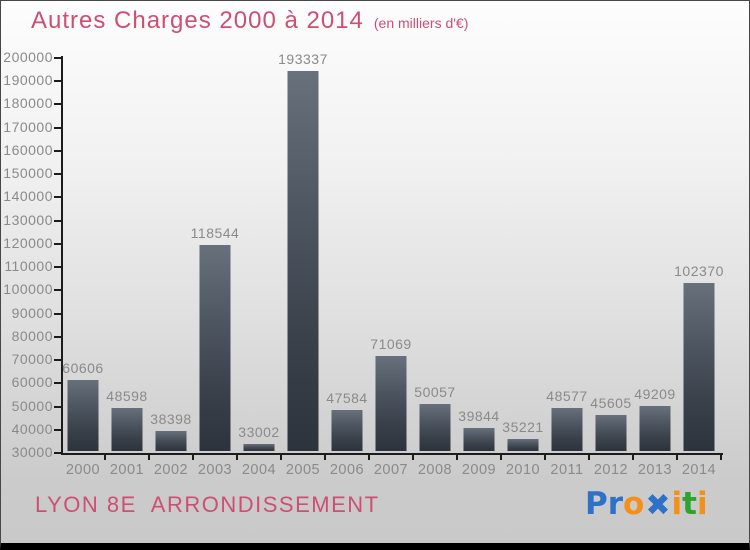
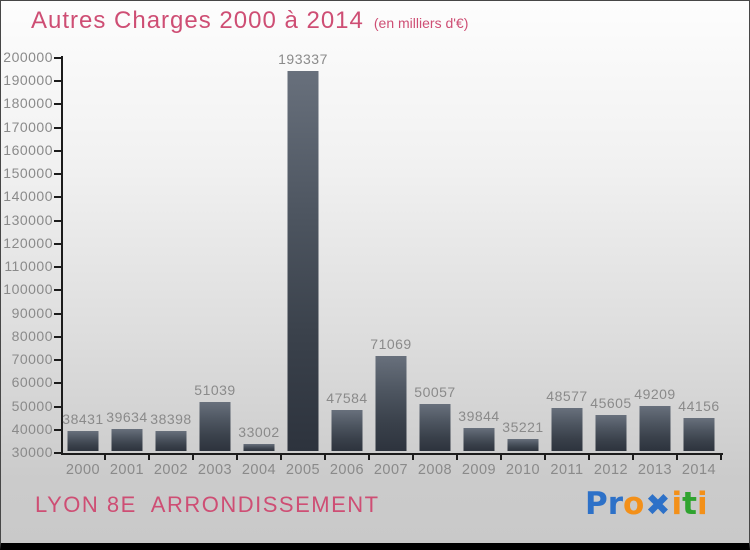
2000: 60606 -> 38431
2001: 48598 -> 39634
2003: 118544 -> 51039
2014: 102370 -> 44156
